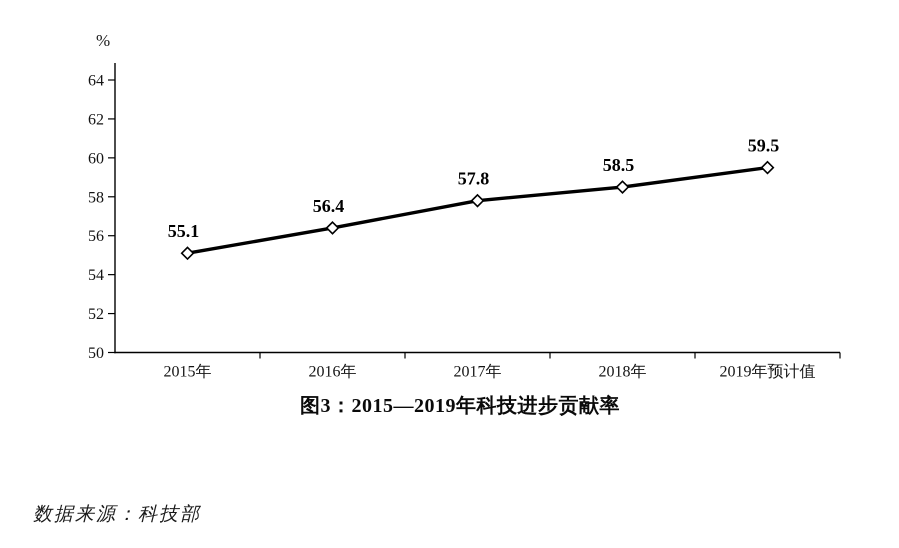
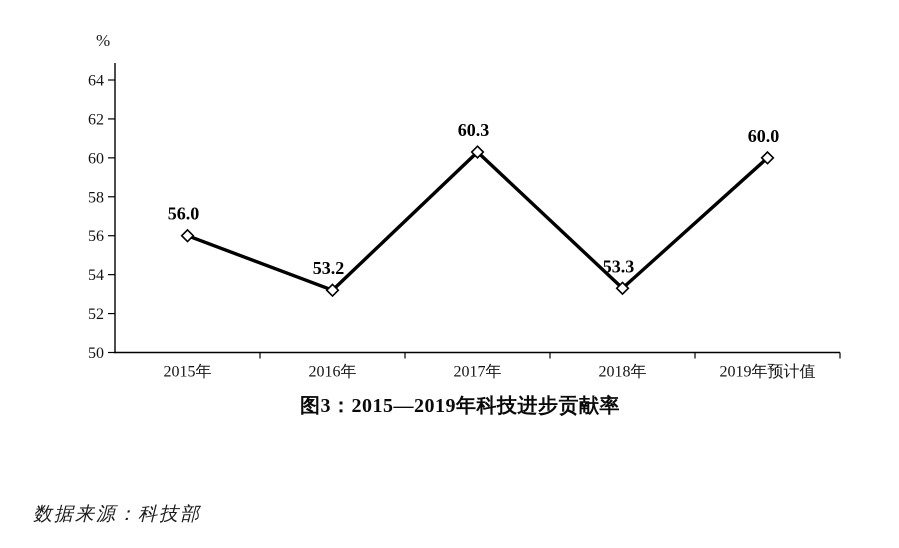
2015年: 55.1 -> 56.0
2016年: 56.4 -> 53.2
2017年: 57.8 -> 60.3
2018年: 58.5 -> 53.3
2019年预计值: 59.5 -> 60.0
